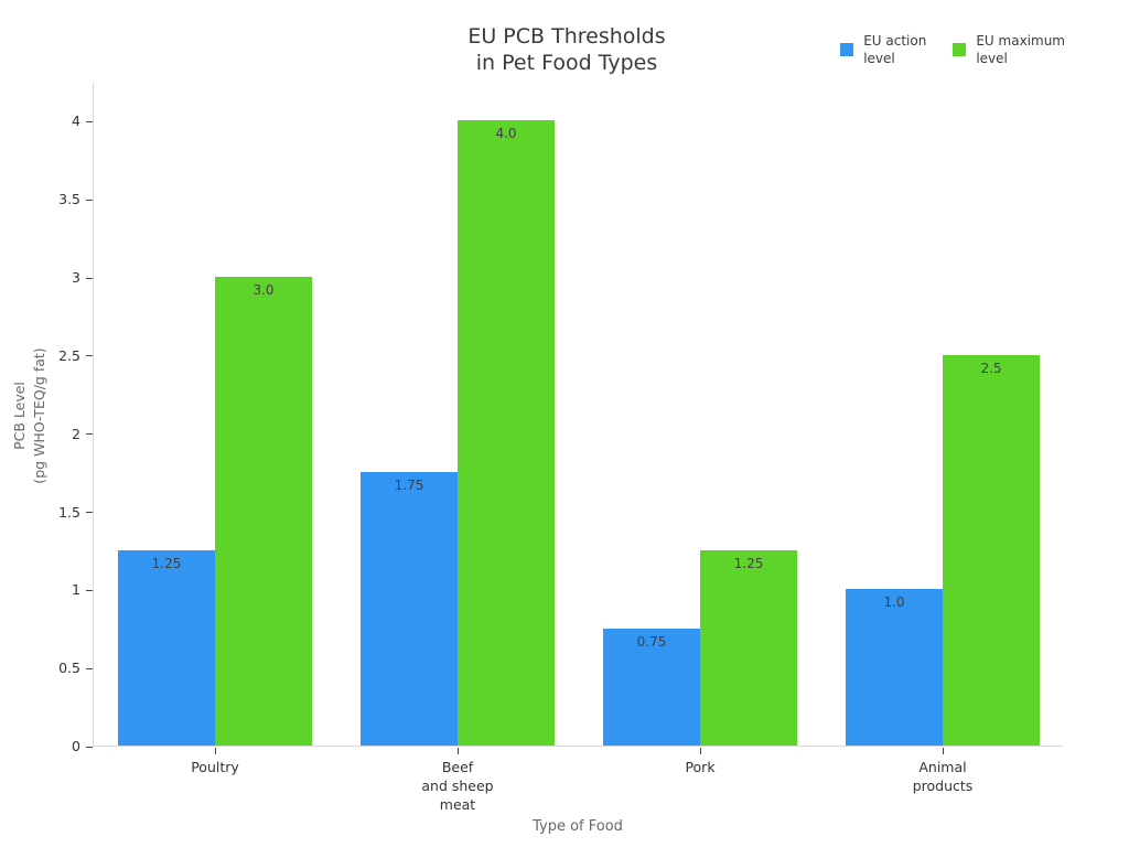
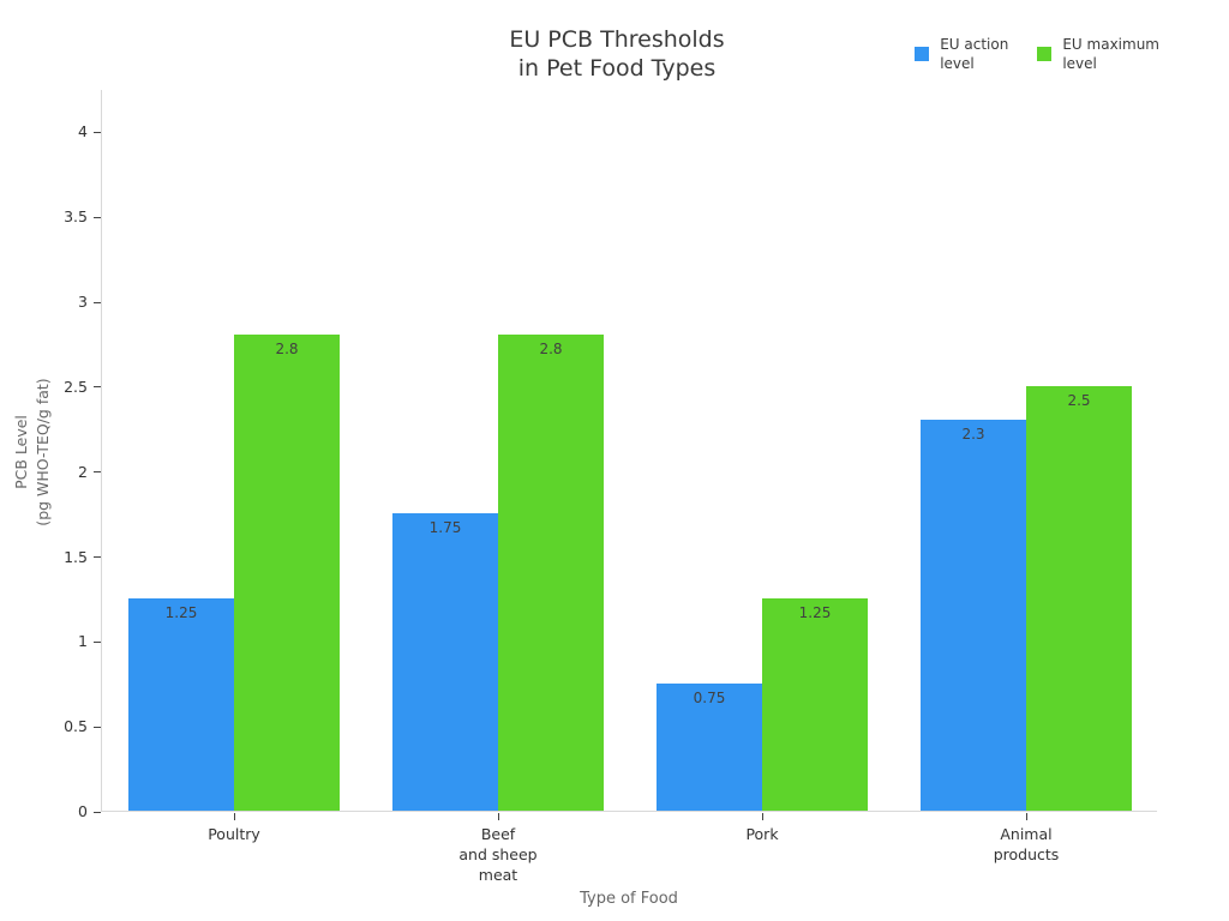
EU maximum level/Poultry: 3.0 -> 2.8
EU maximum level/Beef and sheep meat: 4.0 -> 2.8
EU action level/Animal products: 1.0 -> 2.3
